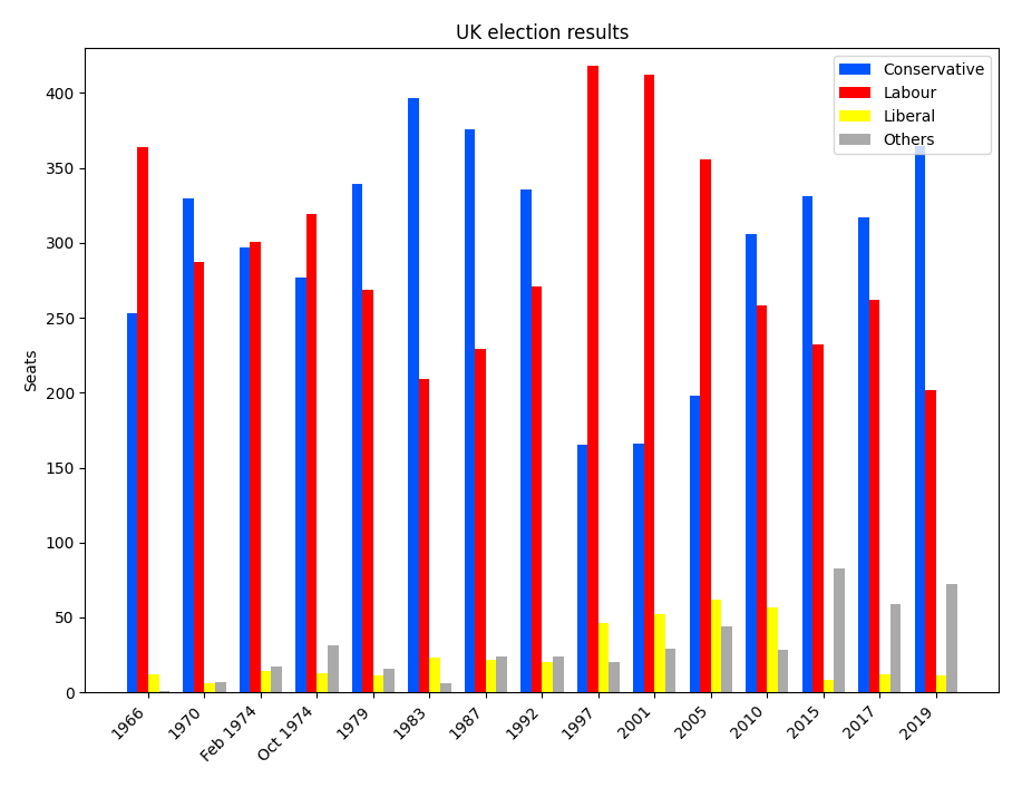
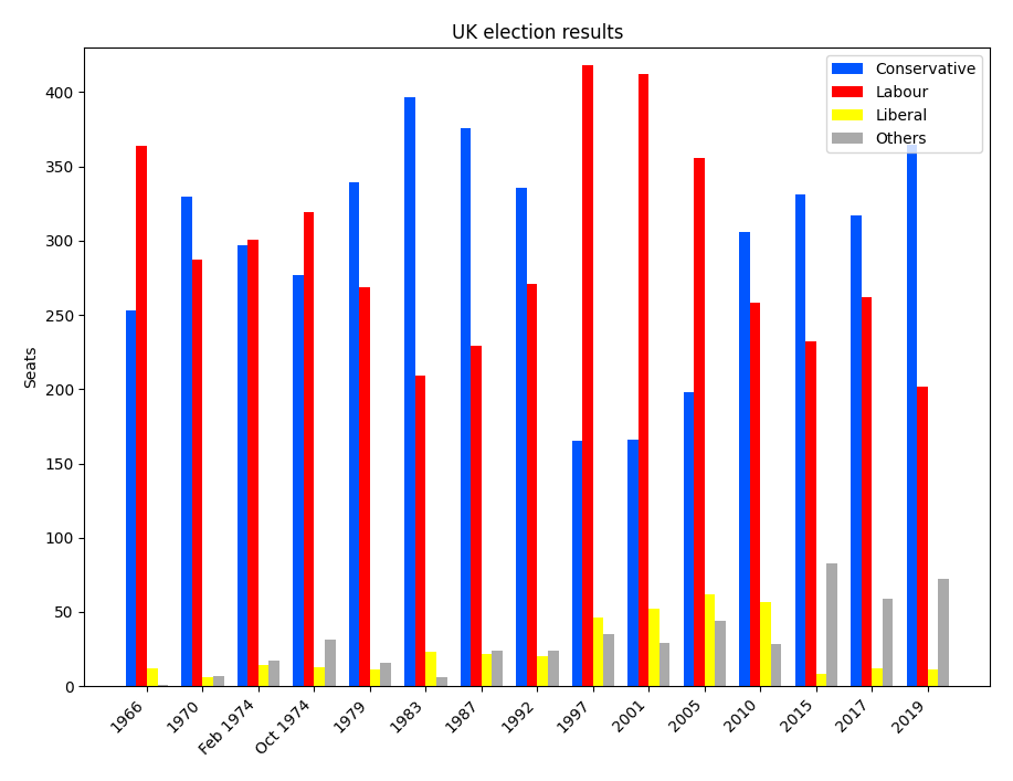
Others/1997: 20 -> 35
